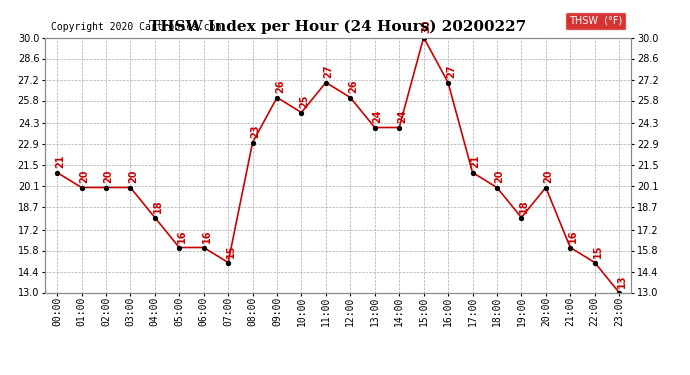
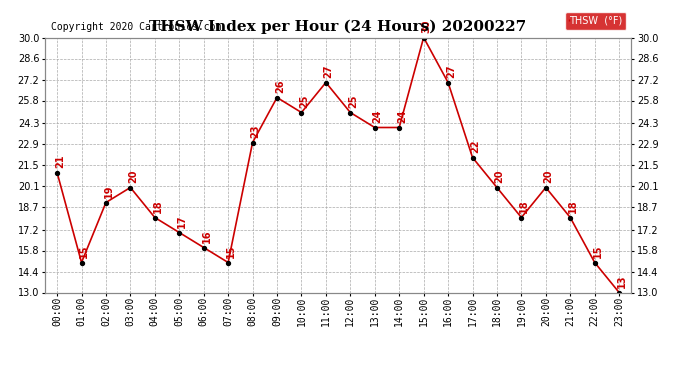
01:00: 20 -> 15
02:00: 20 -> 19
05:00: 16 -> 17
12:00: 26 -> 25
17:00: 21 -> 22
21:00: 16 -> 18
